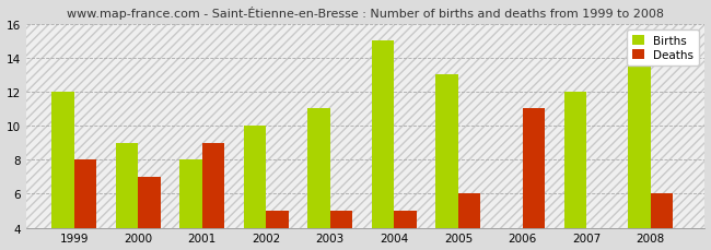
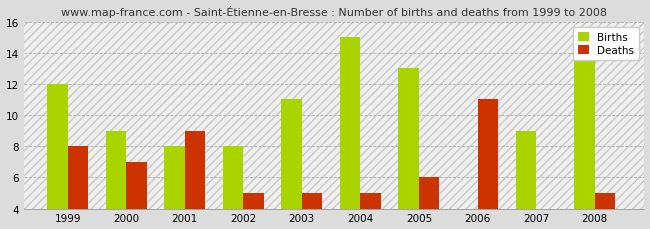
Births/2002: 10 -> 8
Births/2007: 12 -> 9
Deaths/2008: 6 -> 5
